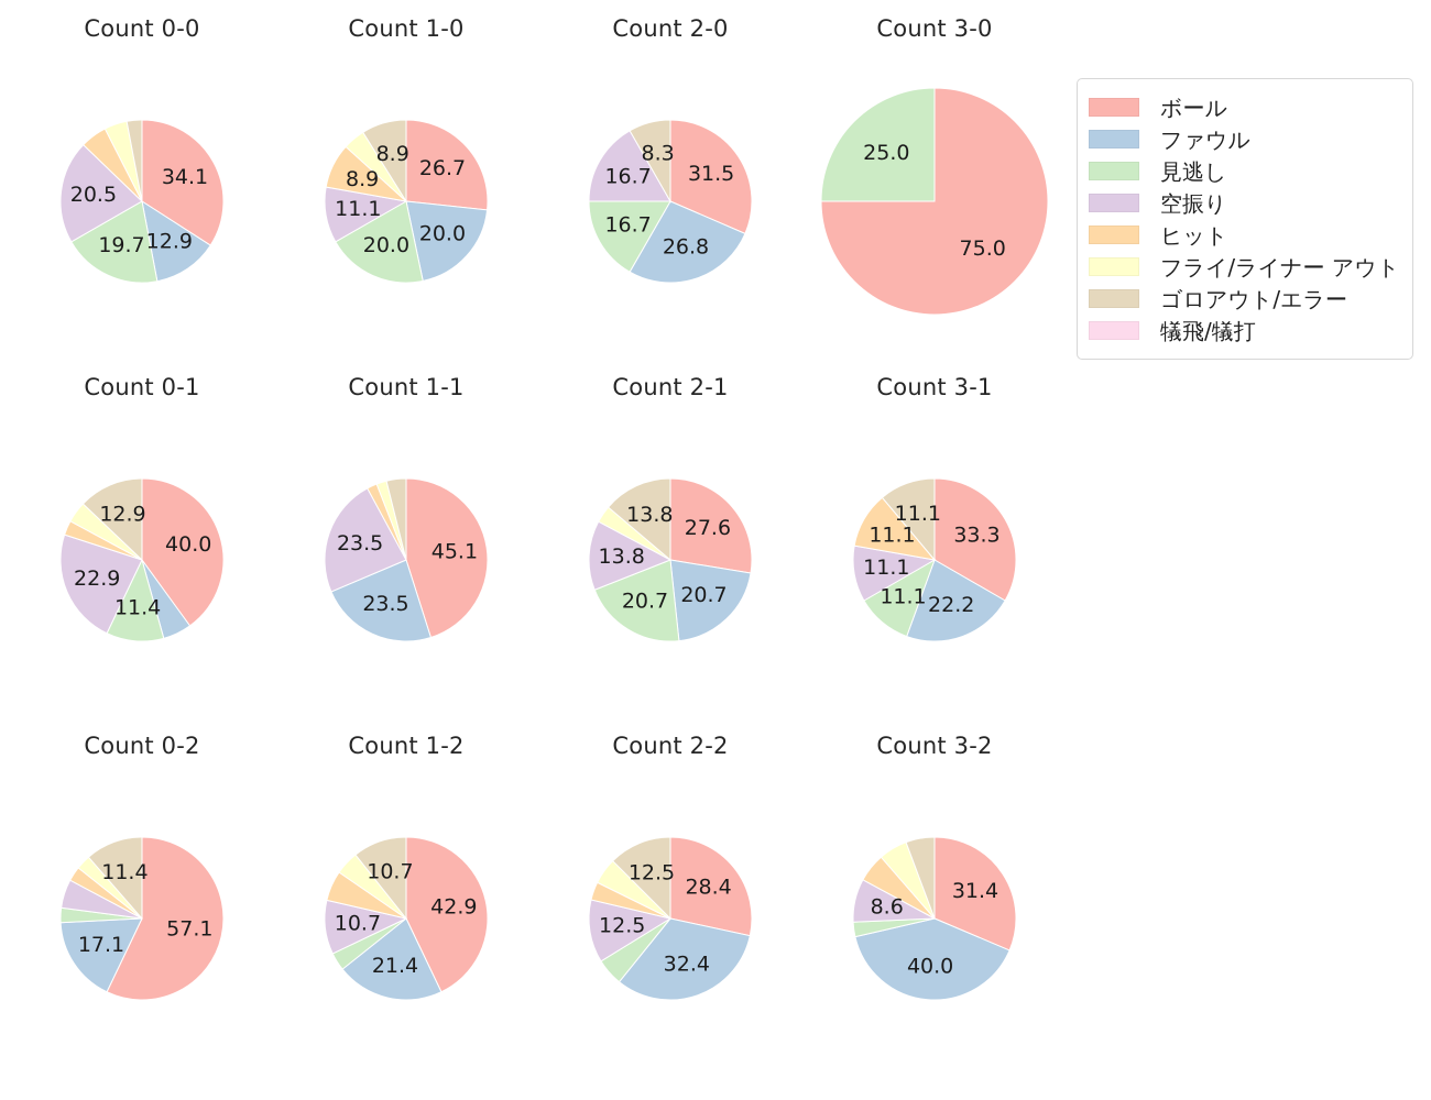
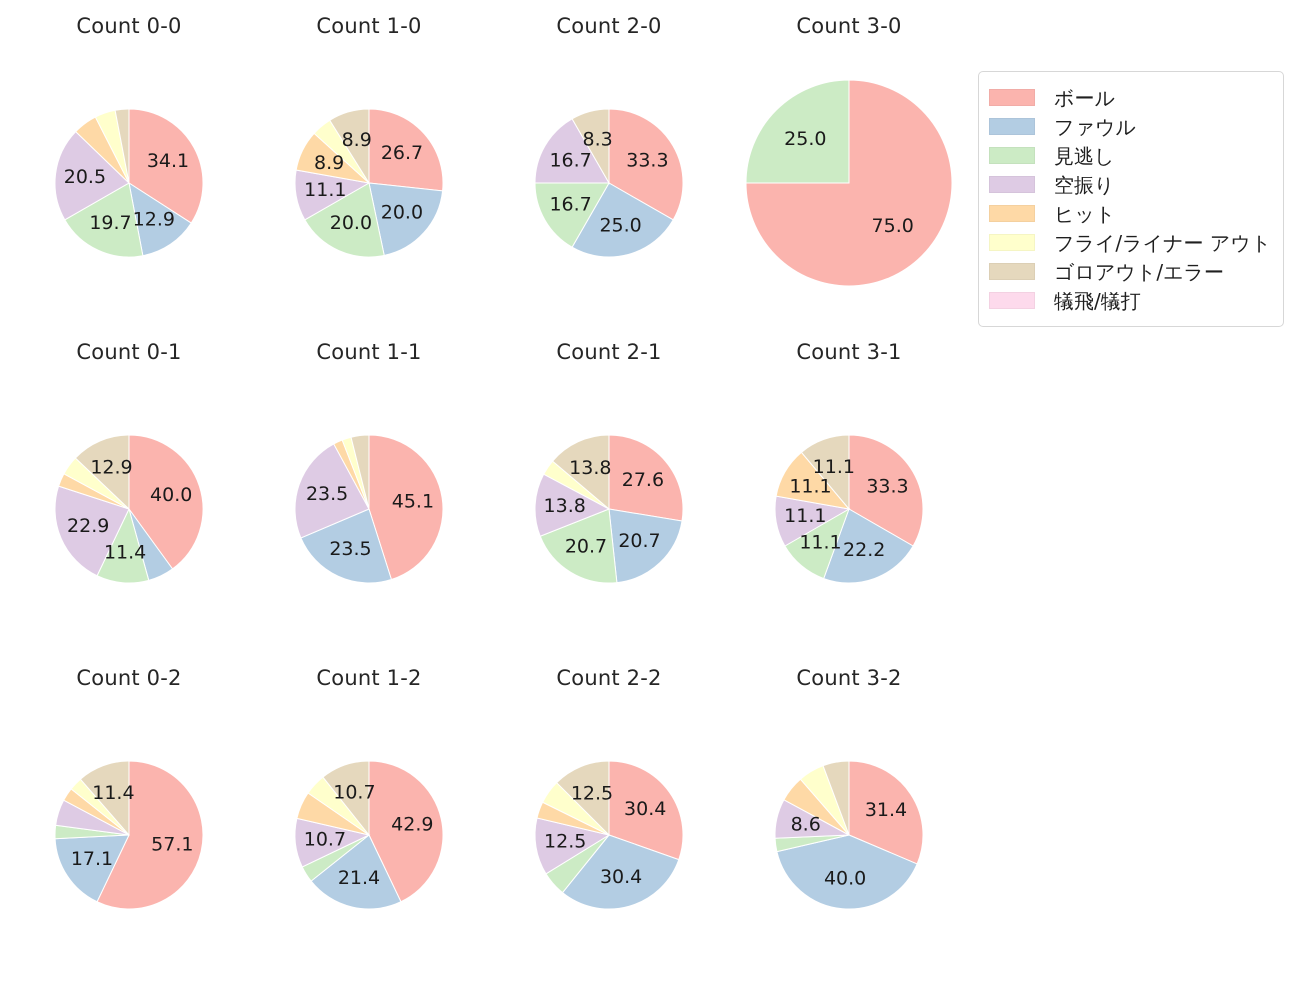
Count 2-0/ボール: 31.5 -> 33.3
Count 2-0/ファウル: 26.8 -> 25.0
Count 2-2/ボール: 28.4 -> 30.4
Count 2-2/ファウル: 32.4 -> 30.4
